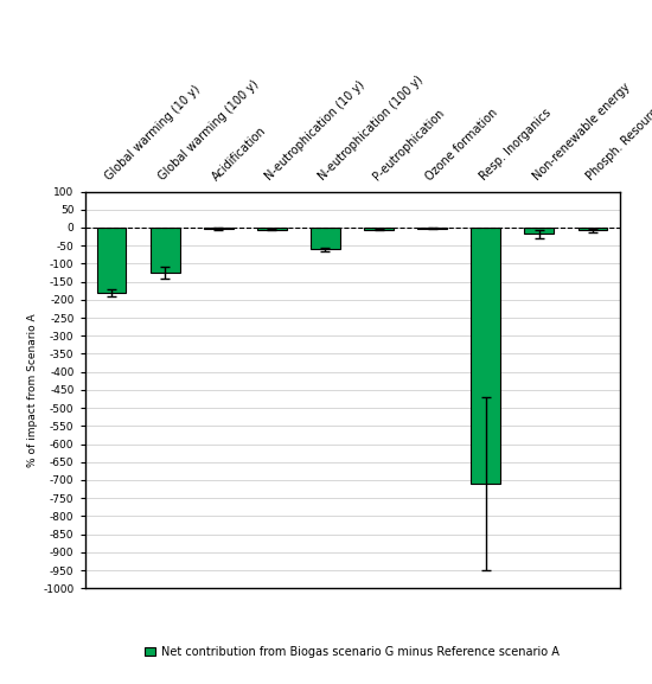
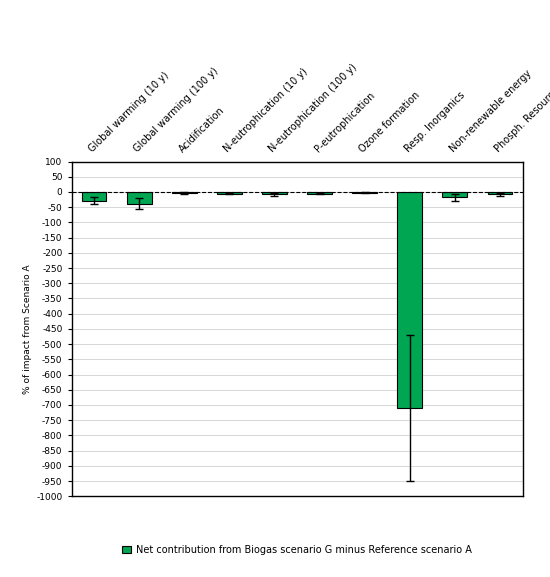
Global warming (10 y): -180 -> -28
Global warming (100 y): -125 -> -38
N-eutrophication (100 y): -60 -> -8
